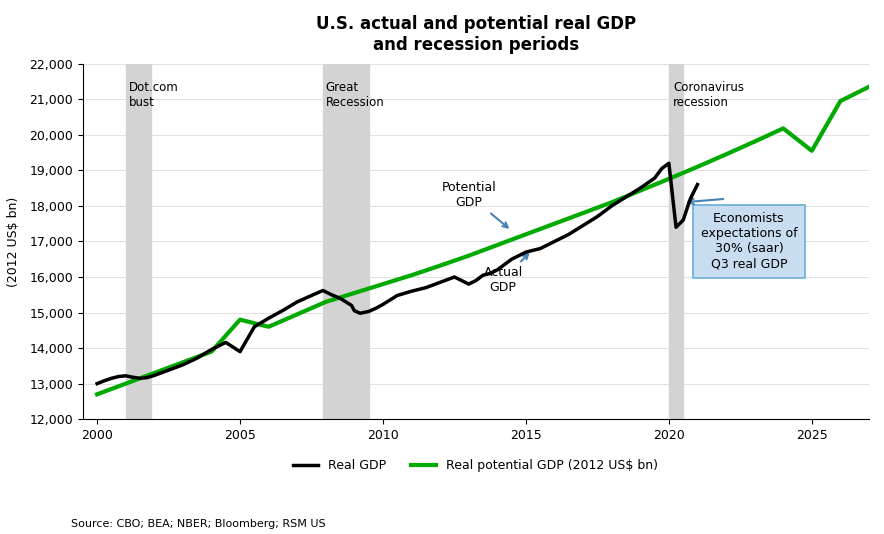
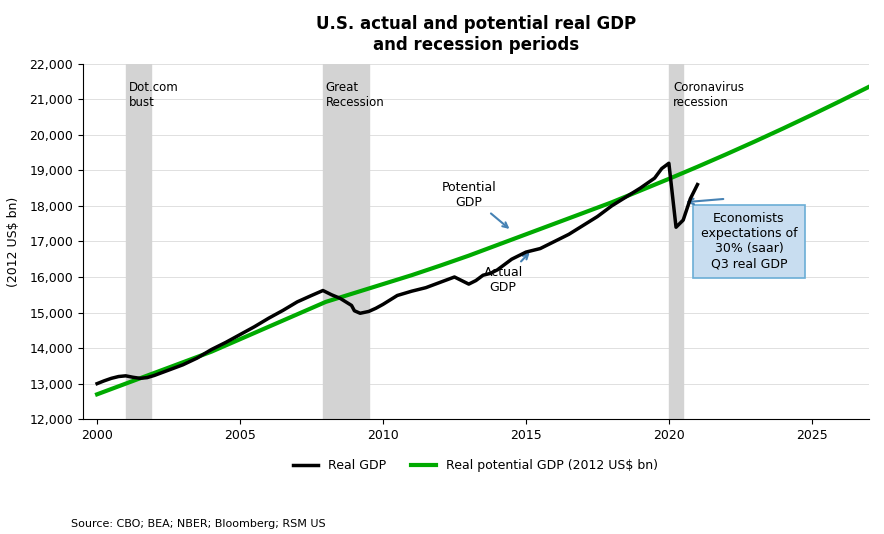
Real potential GDP (2012 US$ bn)/2005: 14,800 -> 14,250
Real GDP/2005: 13,900 -> 14,380
Real potential GDP (2012 US$ bn)/2025: 19,550 -> 20,560
